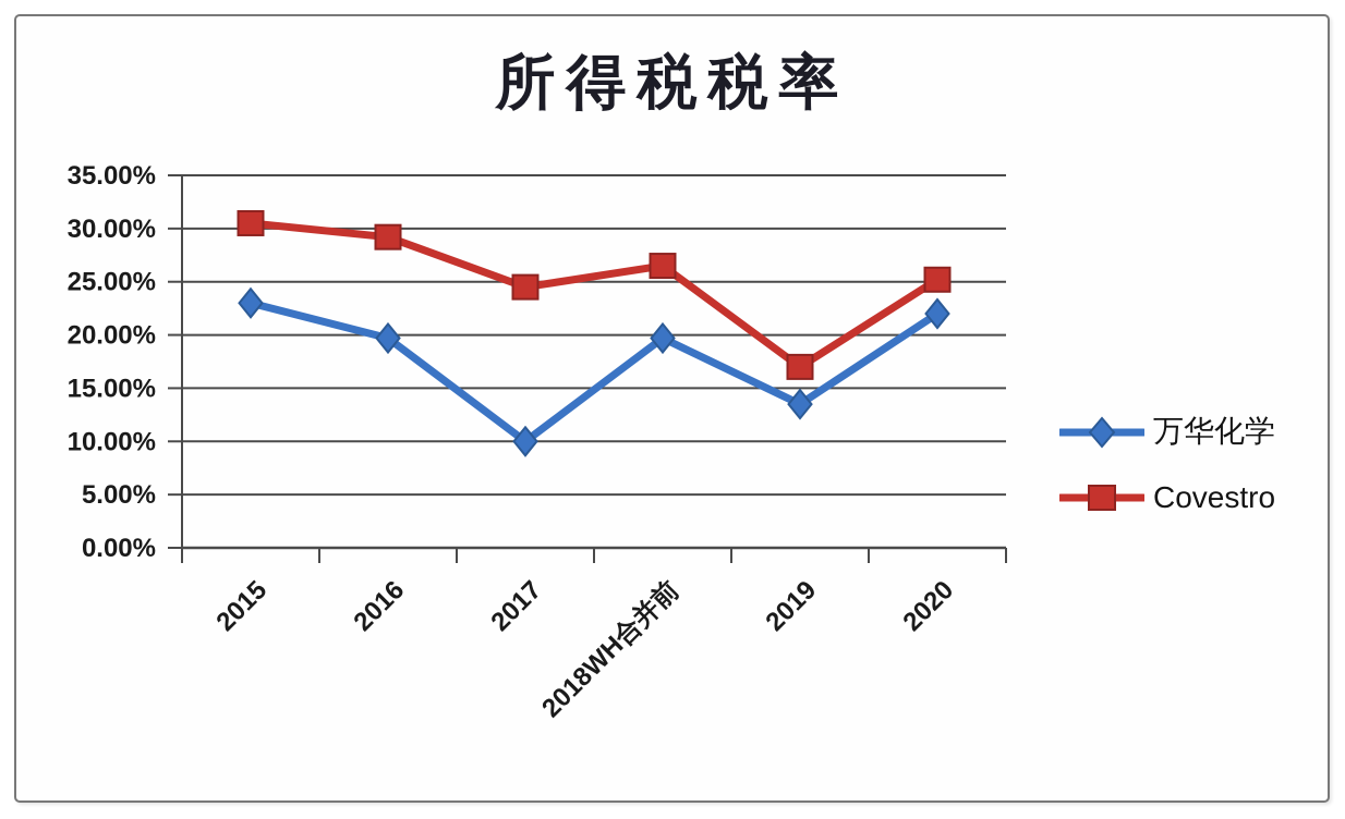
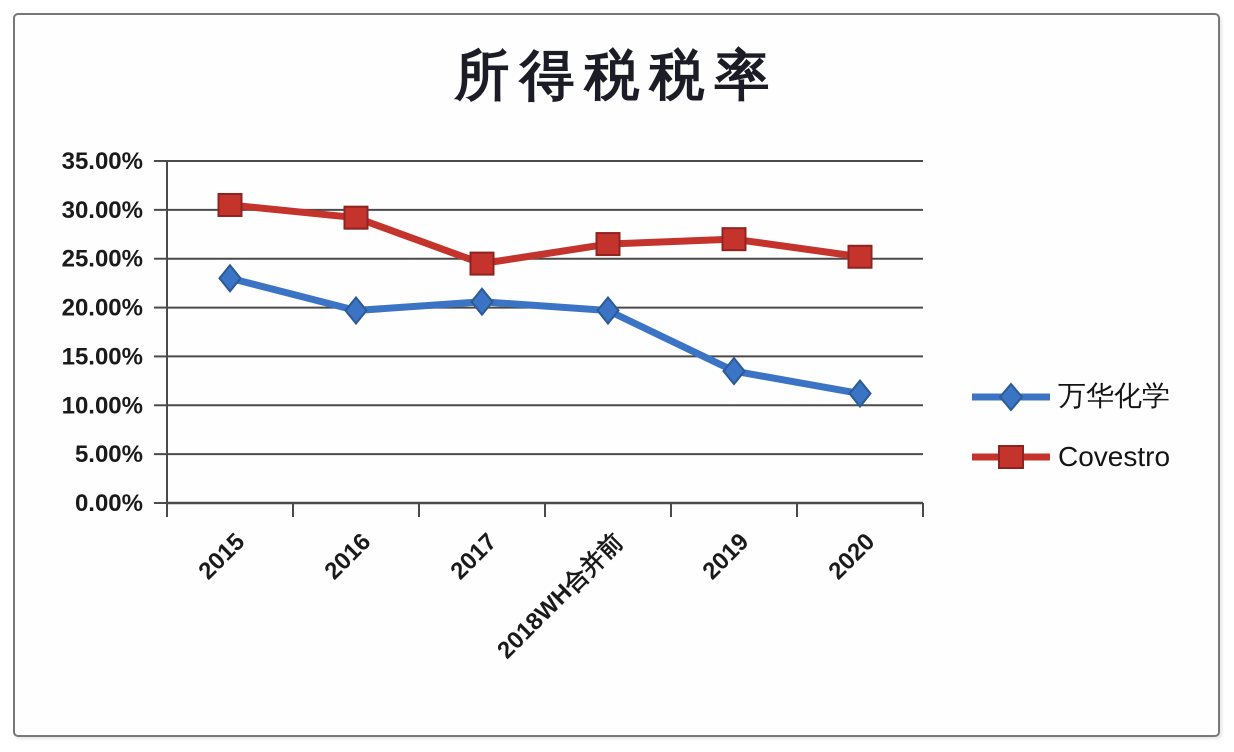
万华化学/2017: 10% -> 21%
Covestro/2019: 17% -> 27%
万华化学/2020: 22% -> 11%
